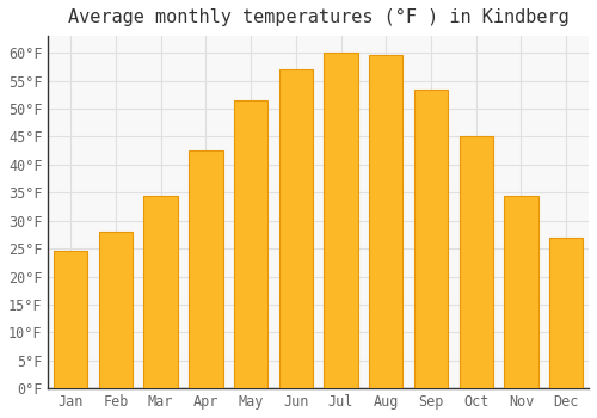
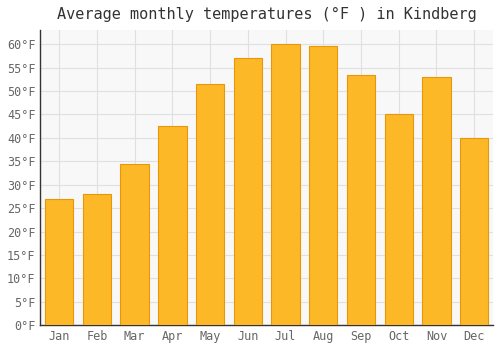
Jan: 24.5°F -> 27.0°F
Nov: 34.5°F -> 53.0°F
Dec: 27.0°F -> 40.0°F
